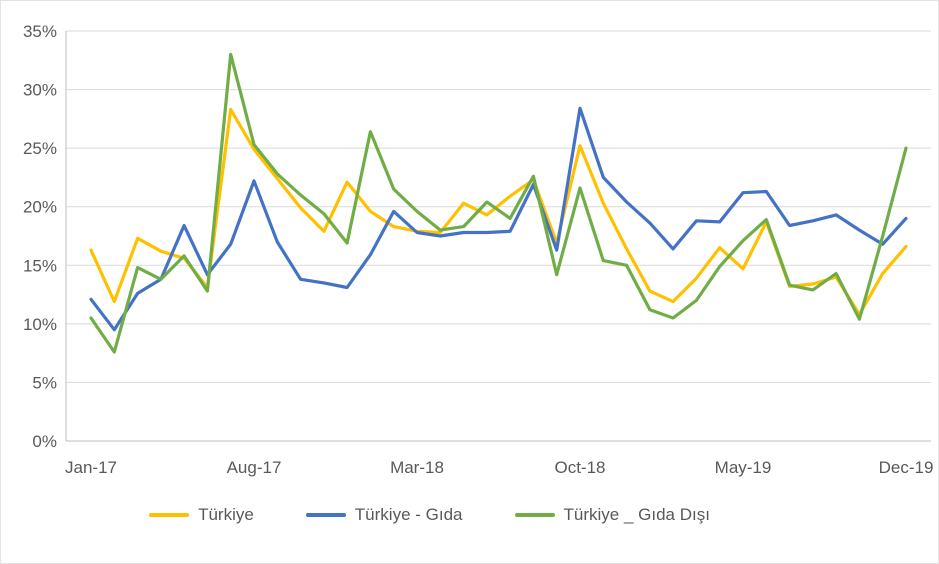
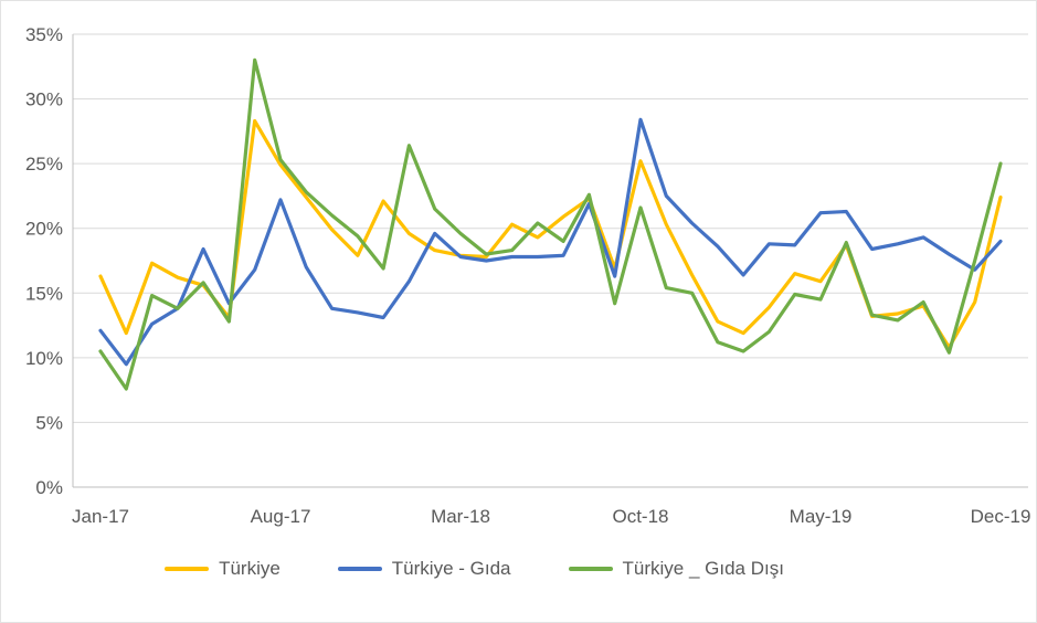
Türkiye/May-19: 14.7% -> 15.9%
Türkiye _ Gıda Dışı/May-19: 17.1% -> 14.5%
Türkiye/Dec-19: 16.6% -> 22.4%
